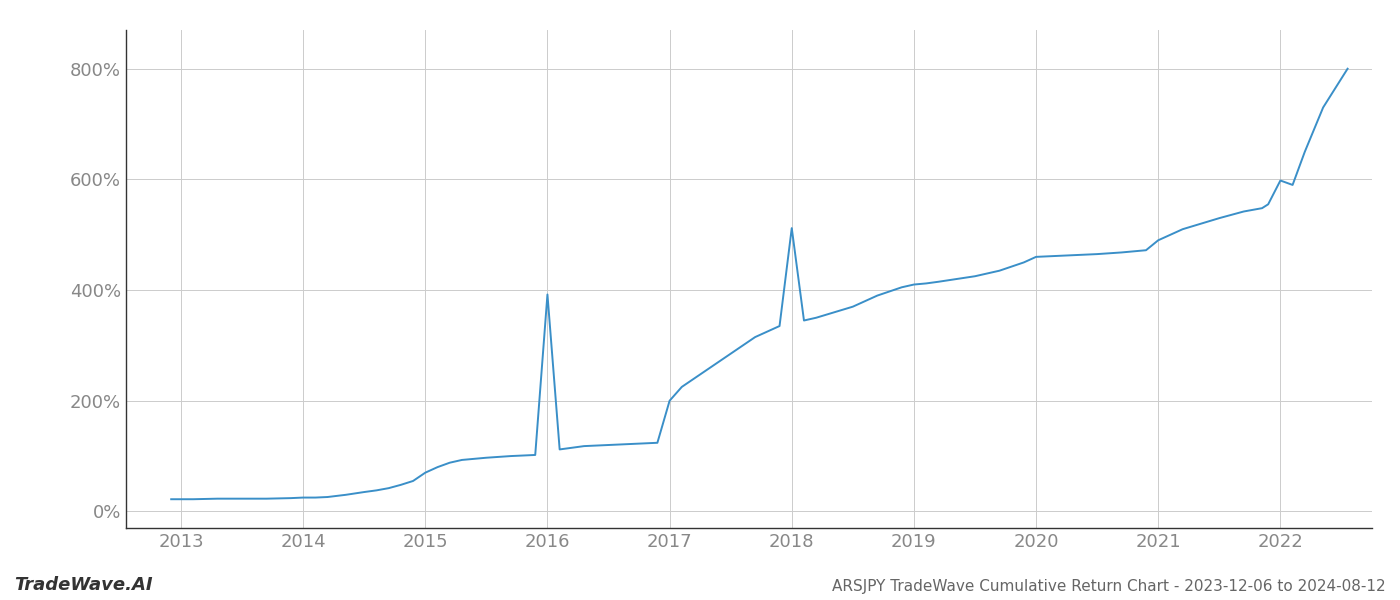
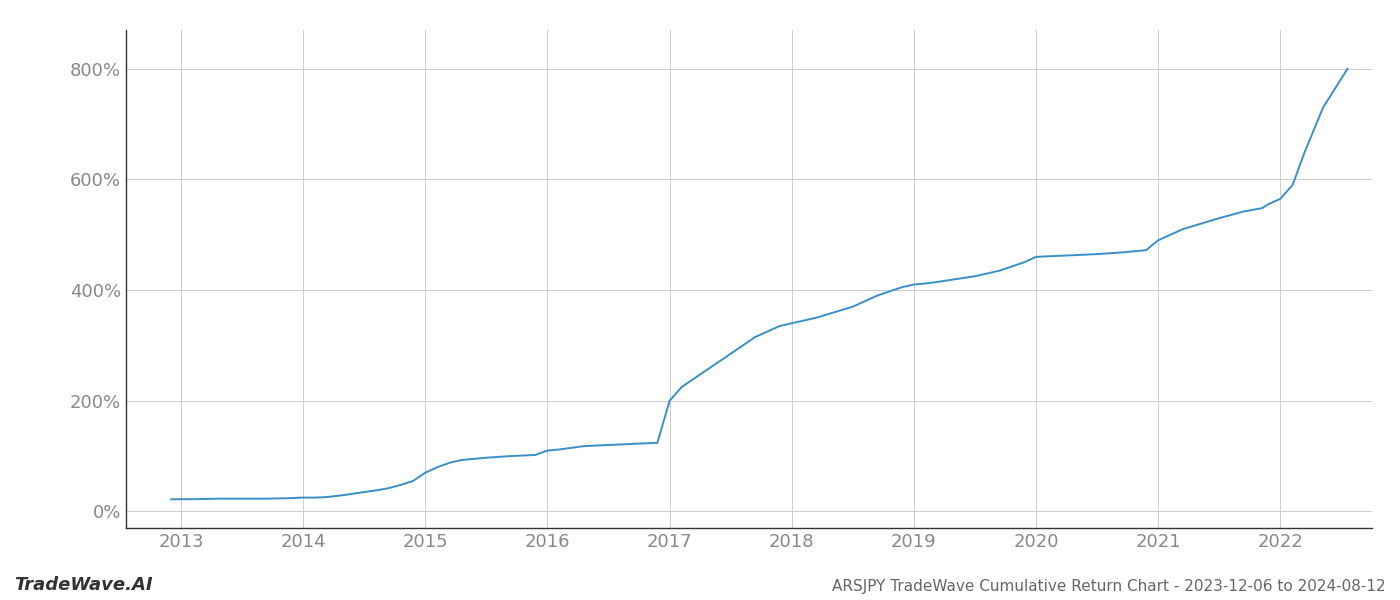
2016: 392% -> 110%
2018: 512% -> 340%
2022: 598% -> 565%
